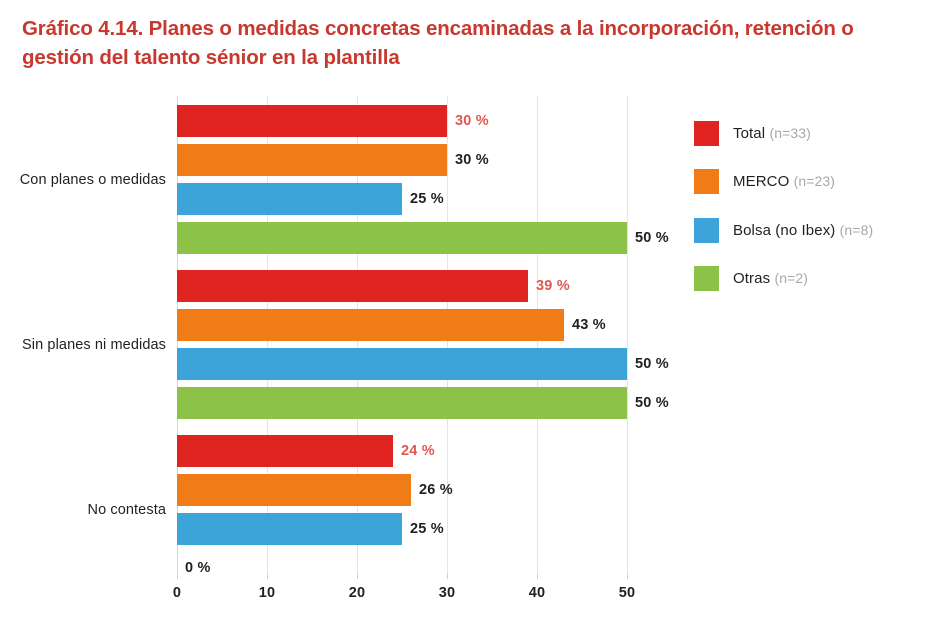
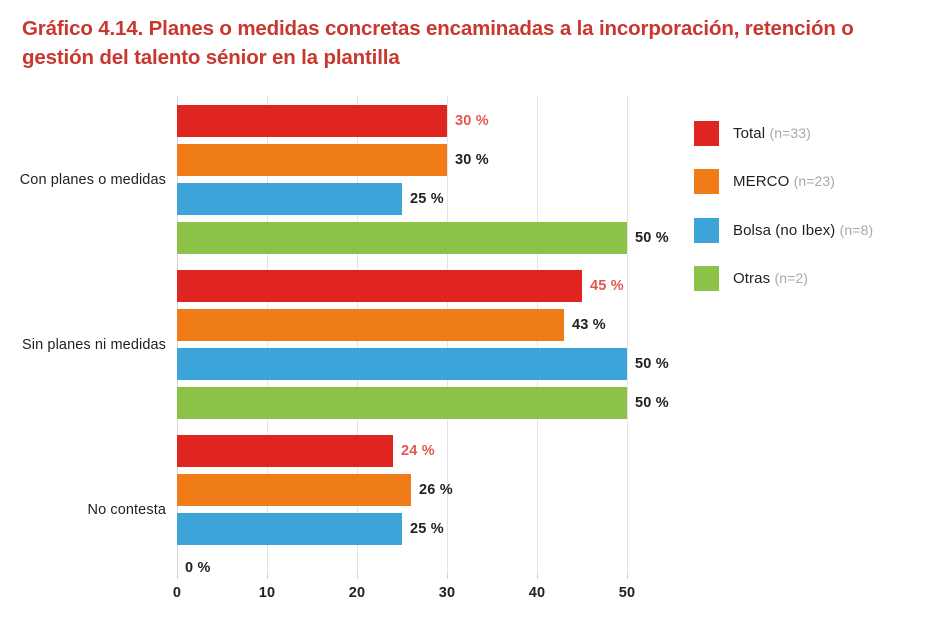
Total/Sin planes ni medidas: 39 -> 45
